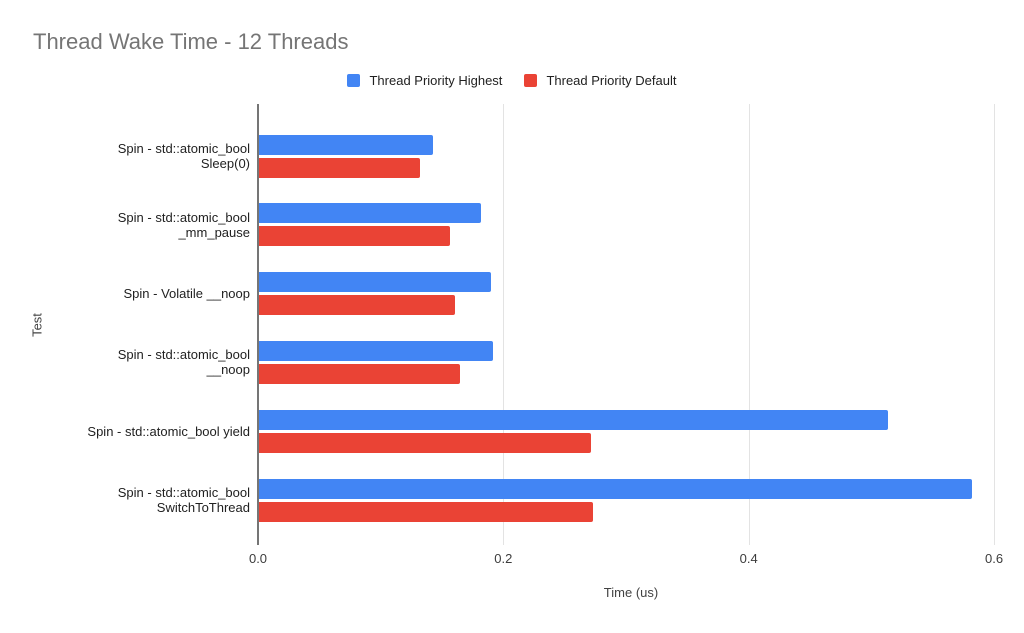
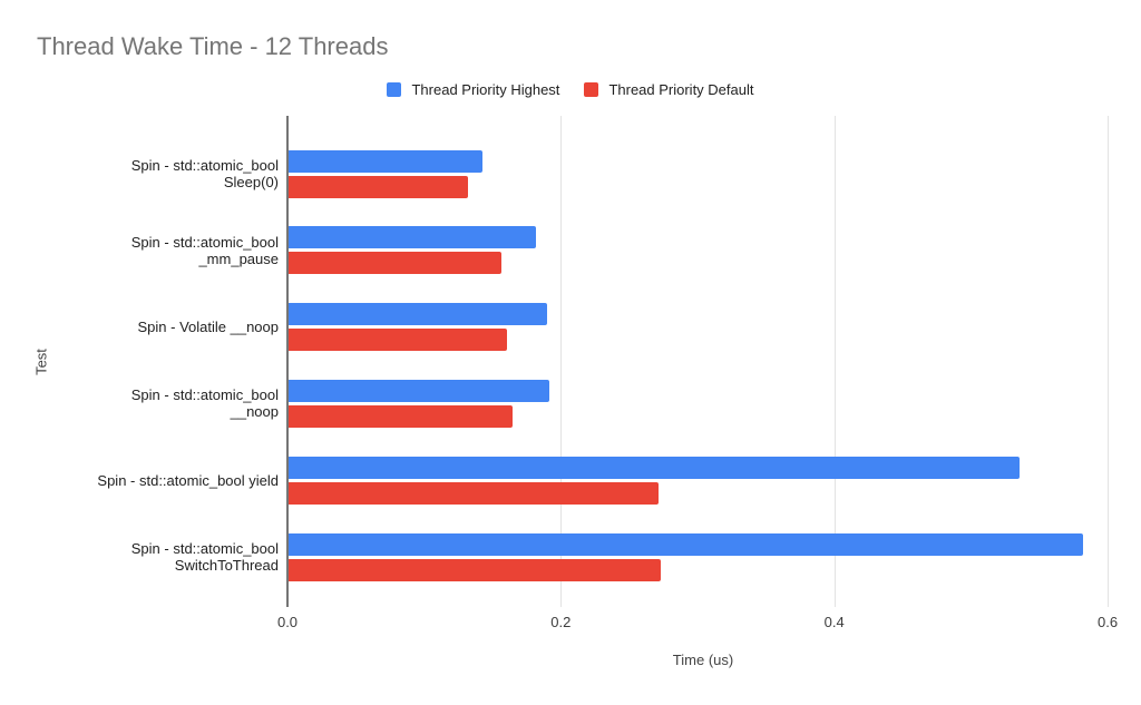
Thread Priority Highest/Spin - std::atomic_bool yield: 0.513 -> 0.535
